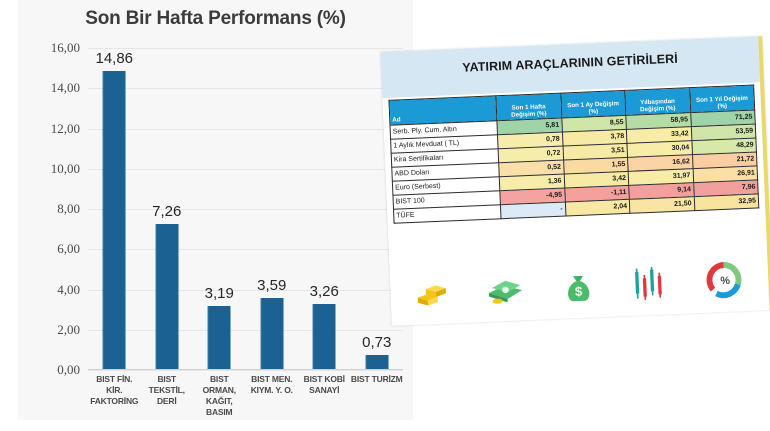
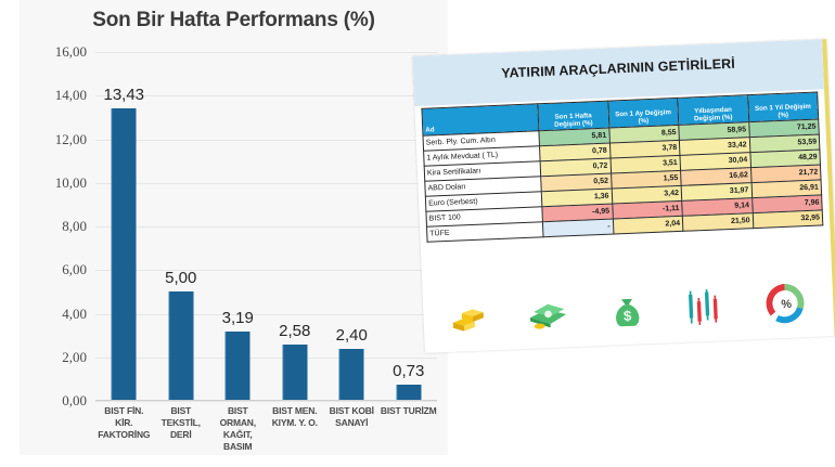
BIST FİN. KİR. FAKTORİNG: 14,86 -> 13,43
BIST TEKSTİL, DERİ: 7,26 -> 5,00
BIST MEN. KIYM. Y. O.: 3,59 -> 2,58
BIST KOBİ SANAYİ: 3,26 -> 2,40
